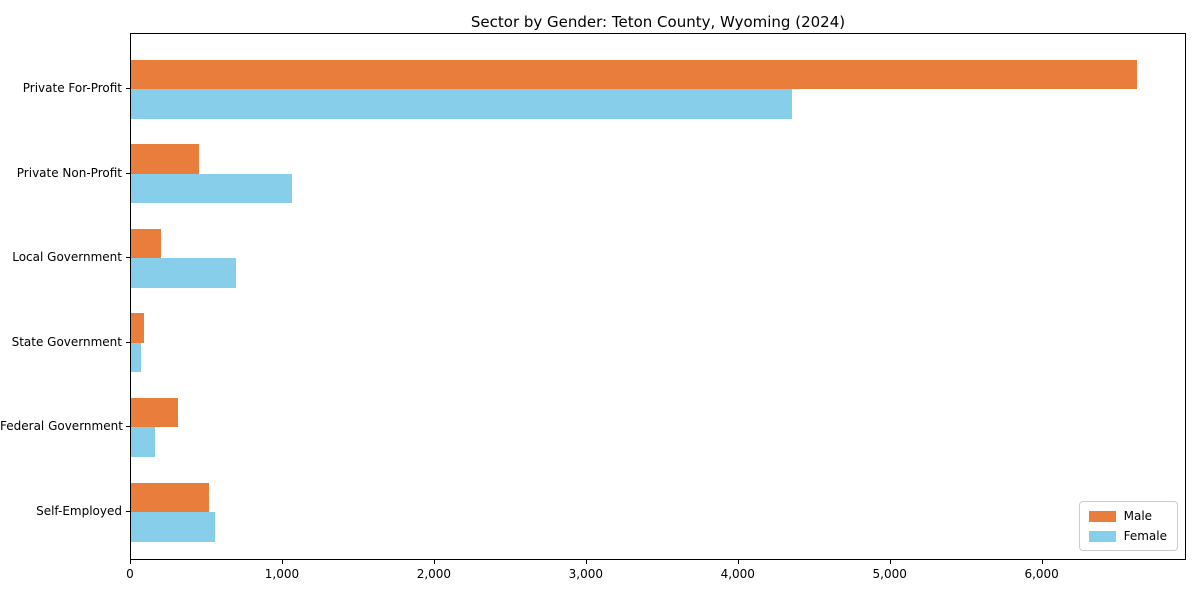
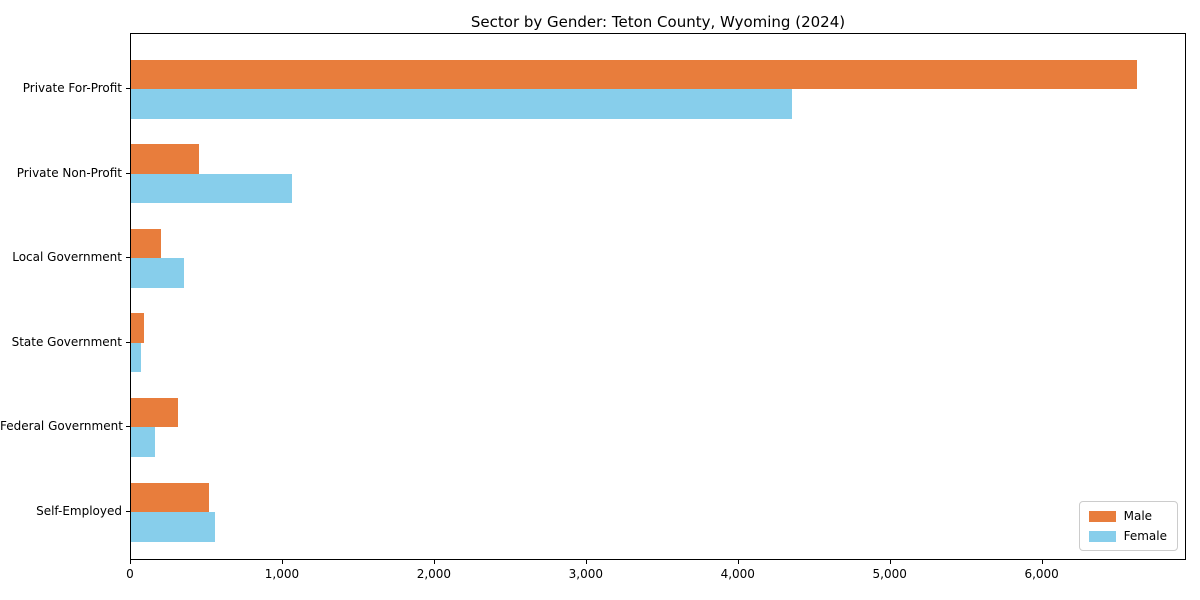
Female/Local Government: 690 -> 350
